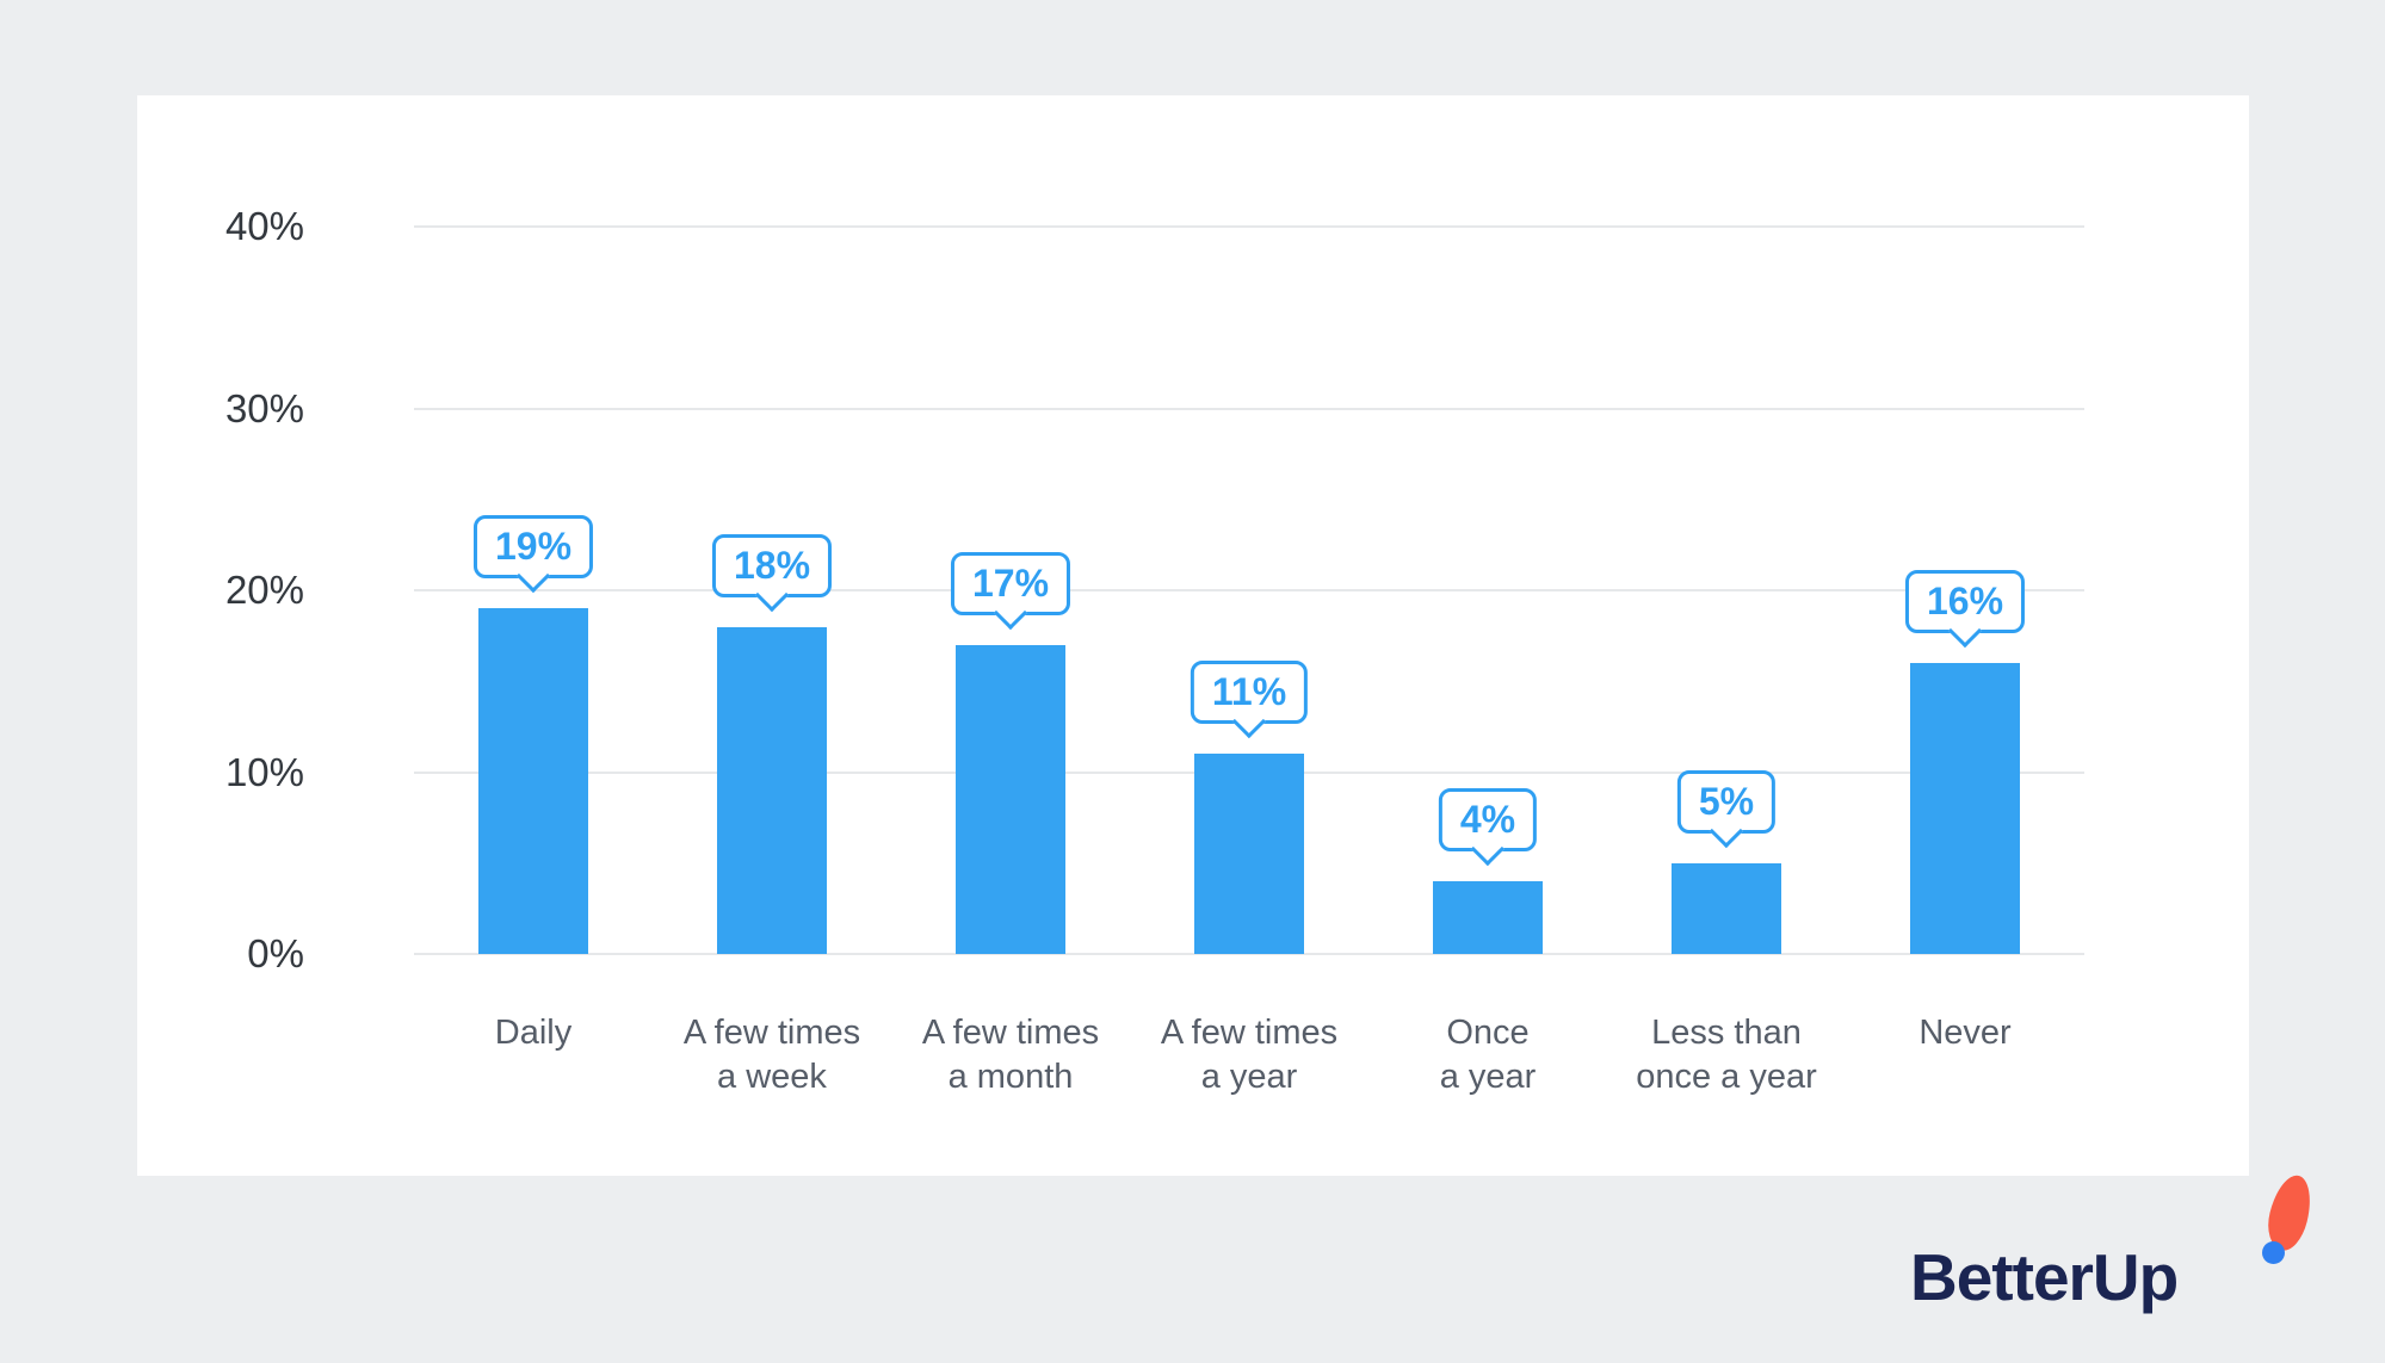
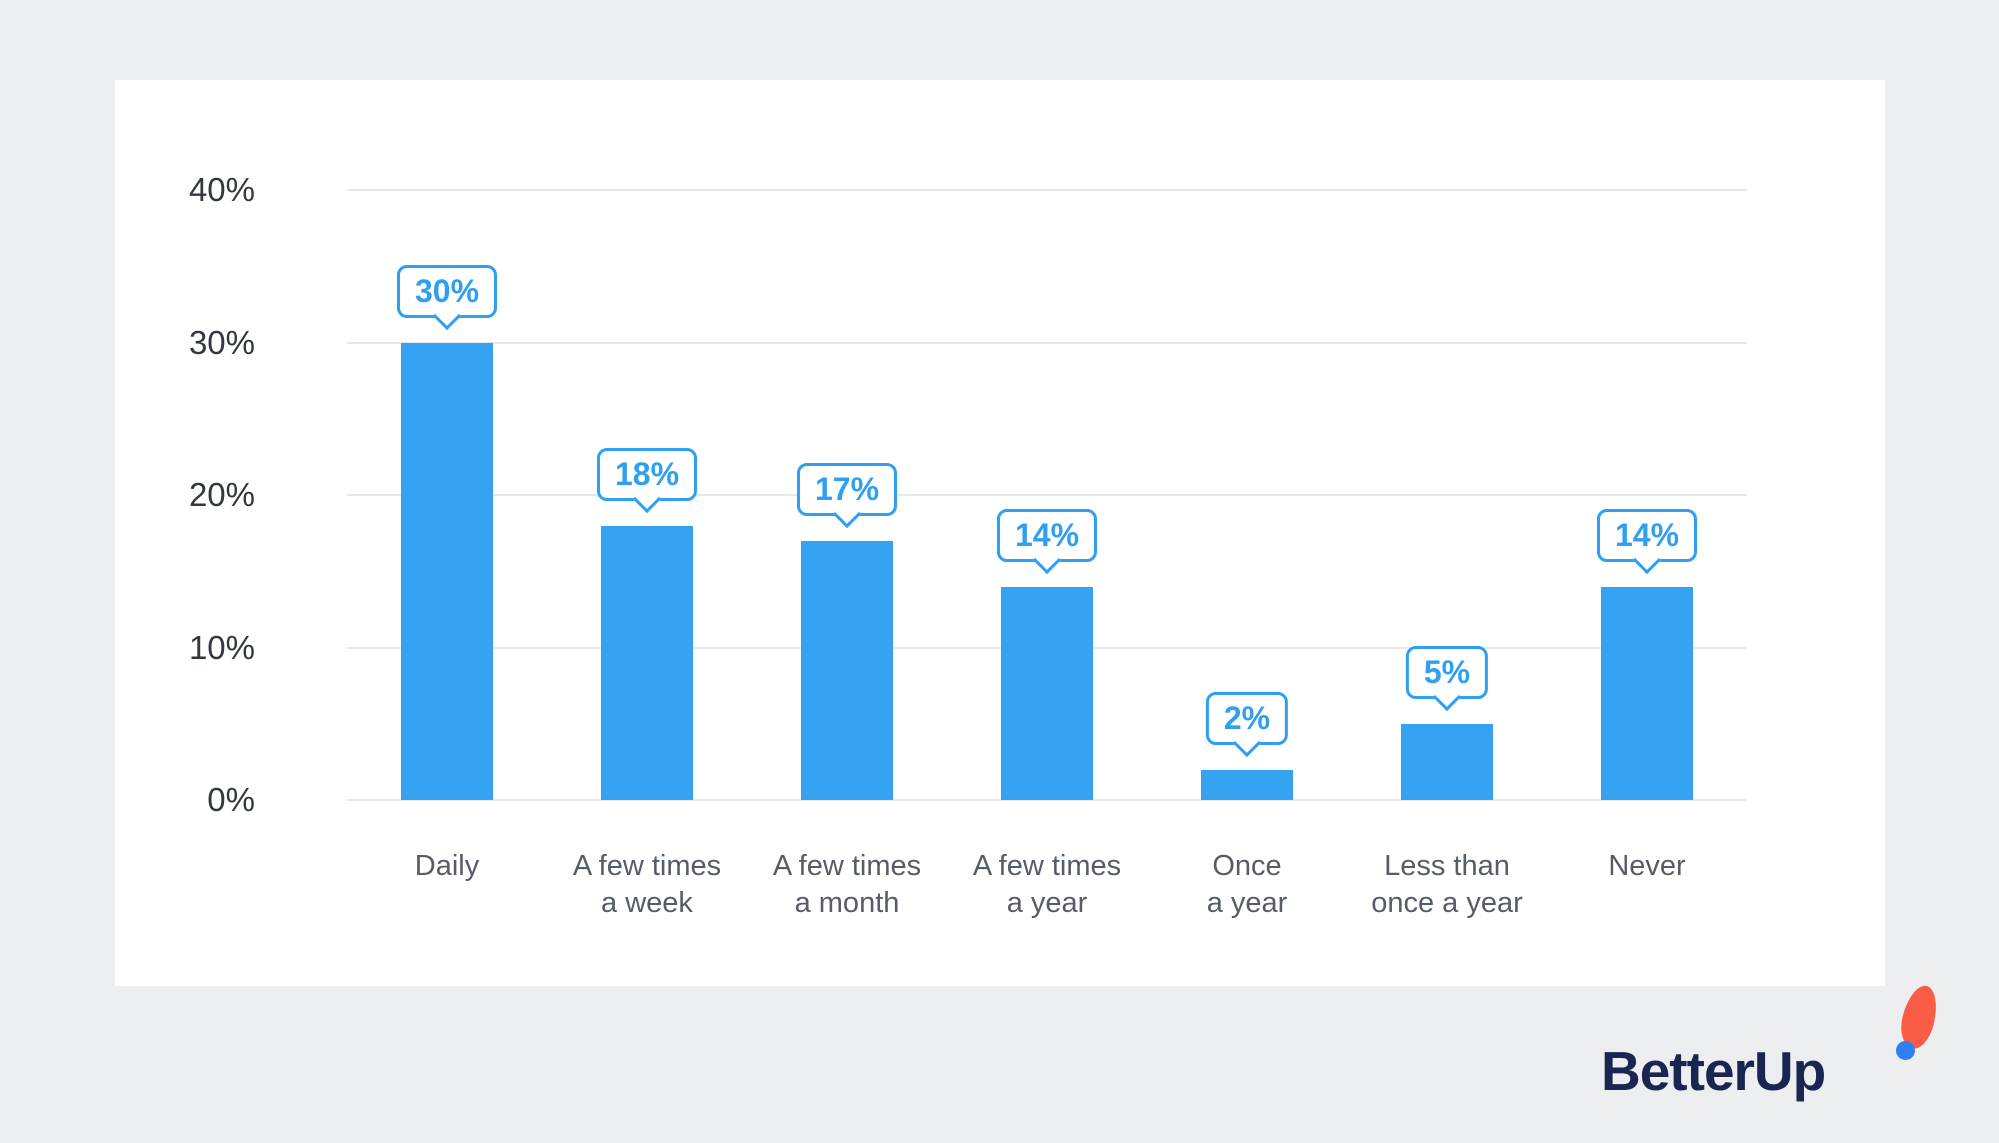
Daily: 19% -> 30%
A few times a year: 11% -> 14%
Once a year: 4% -> 2%
Never: 16% -> 14%
